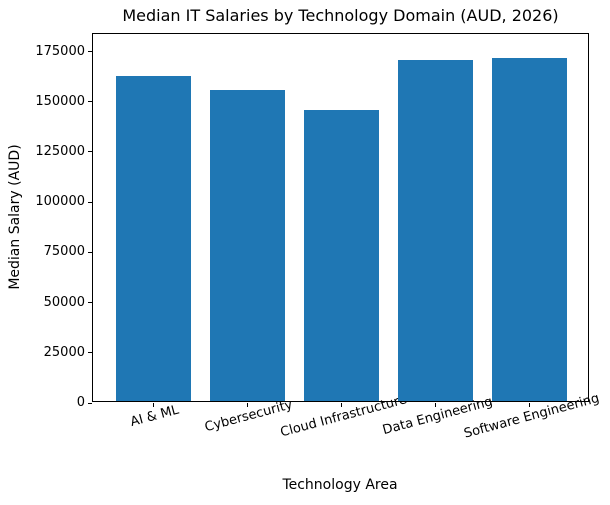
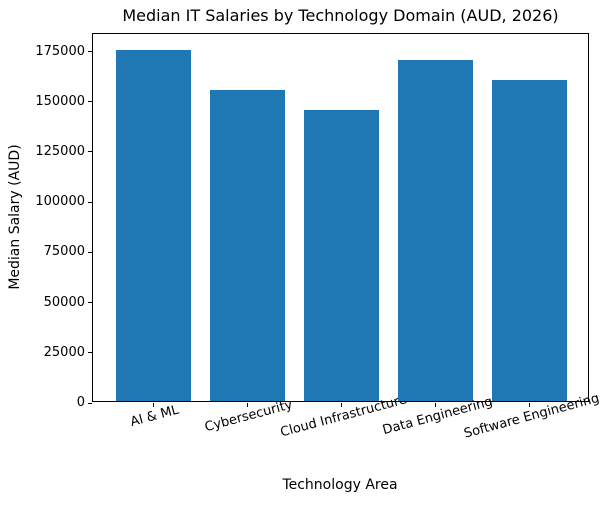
AI & ML: 162000 -> 175000
Software Engineering: 171000 -> 160000
